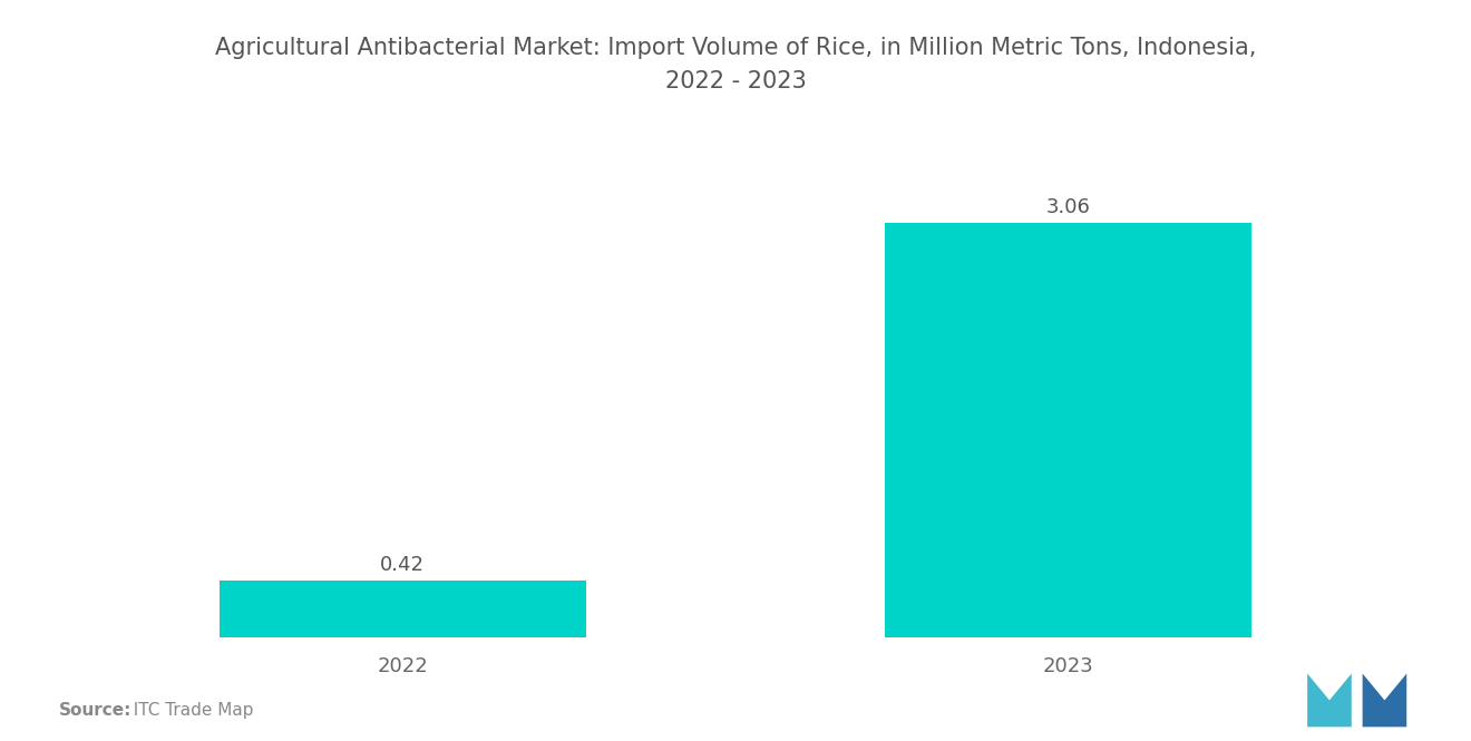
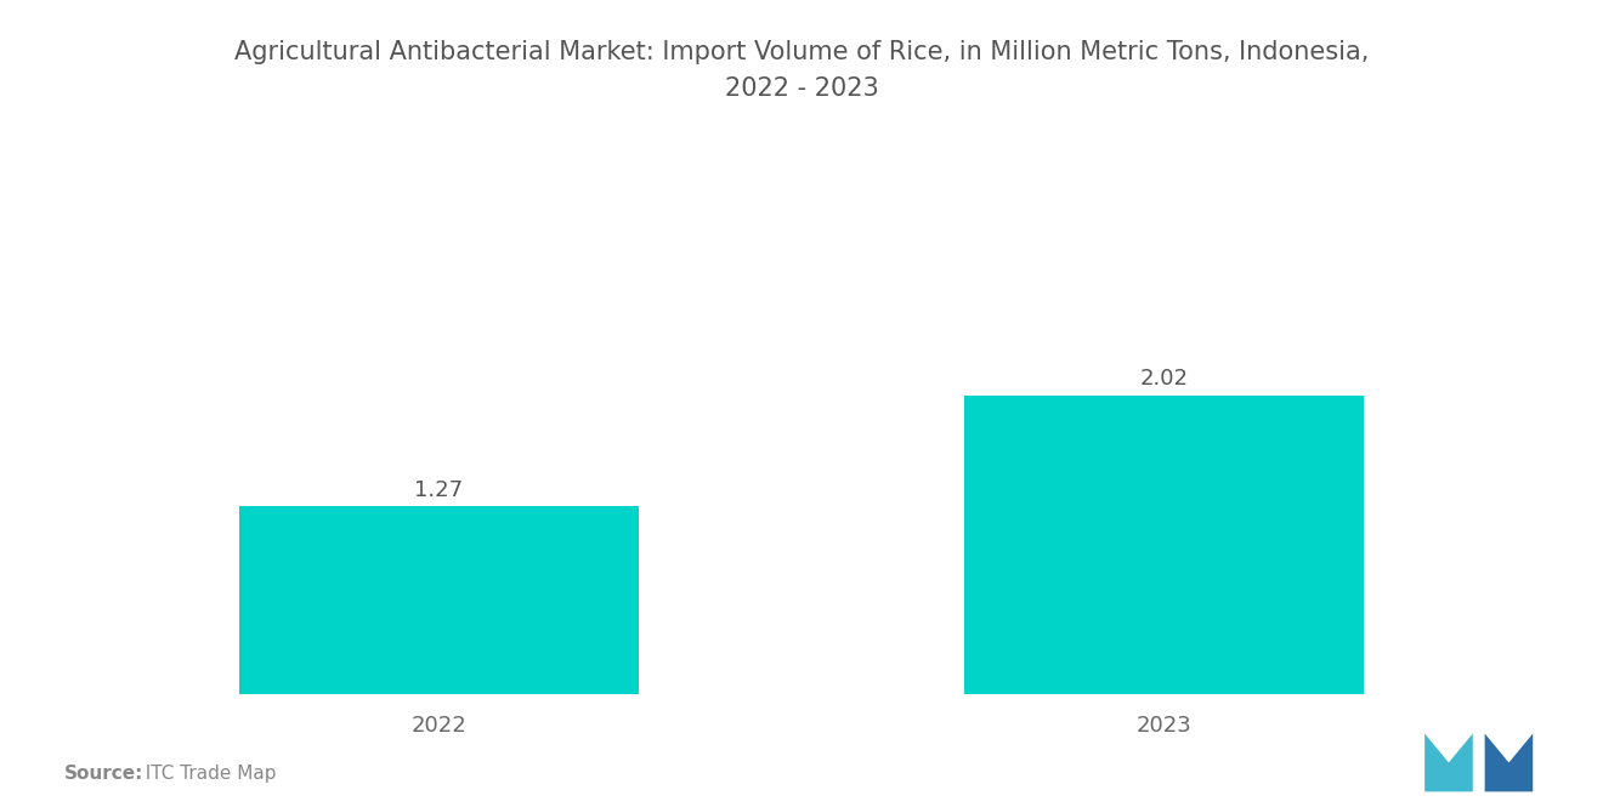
2022: 0.42 -> 1.27
2023: 3.06 -> 2.02
